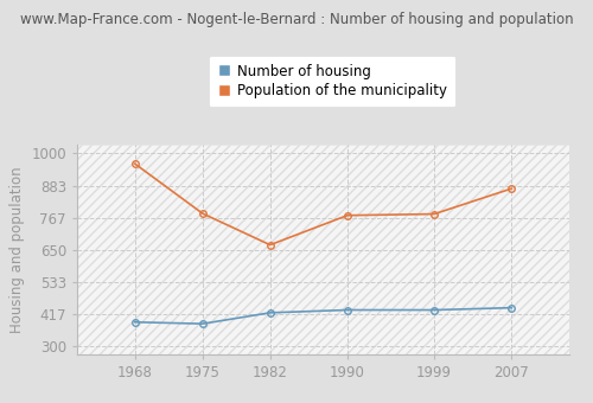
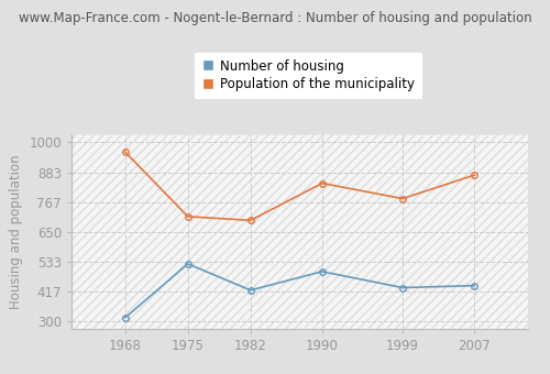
Number of housing/1968: 388 -> 315
Number of housing/1975: 382 -> 525
Population of the municipality/1975: 782 -> 710
Population of the municipality/1982: 668 -> 695
Number of housing/1990: 432 -> 495
Population of the municipality/1990: 775 -> 840
